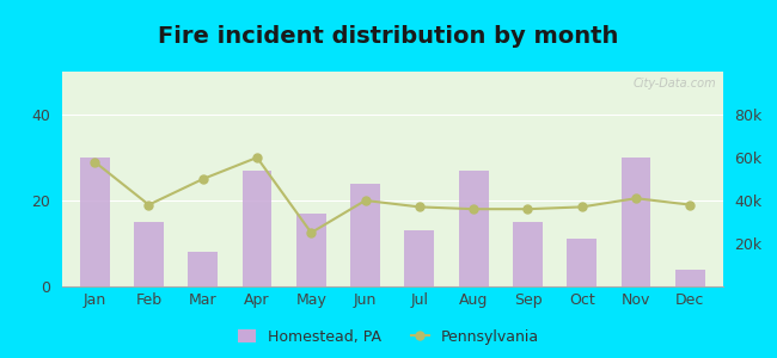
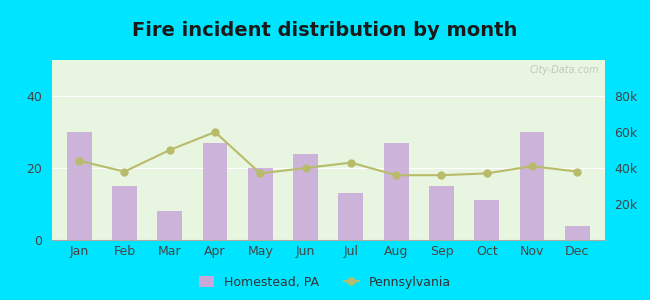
Pennsylvania/Jan: 58k -> 44k
Homestead, PA/May: 17 -> 20
Pennsylvania/May: 25k -> 37k
Pennsylvania/Jul: 37k -> 43k
